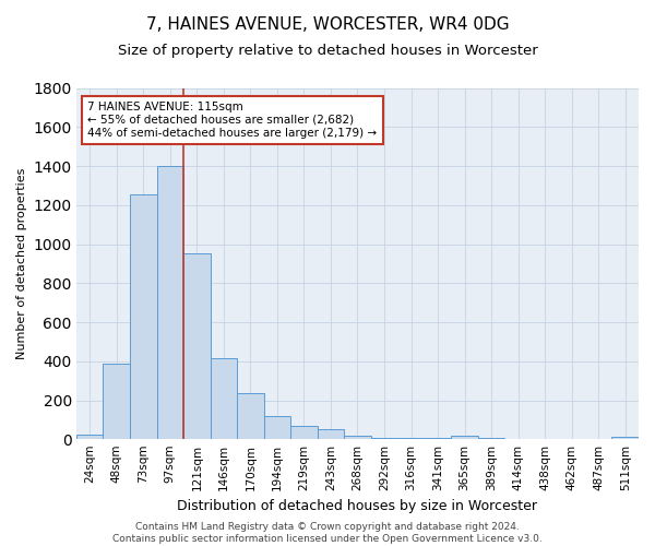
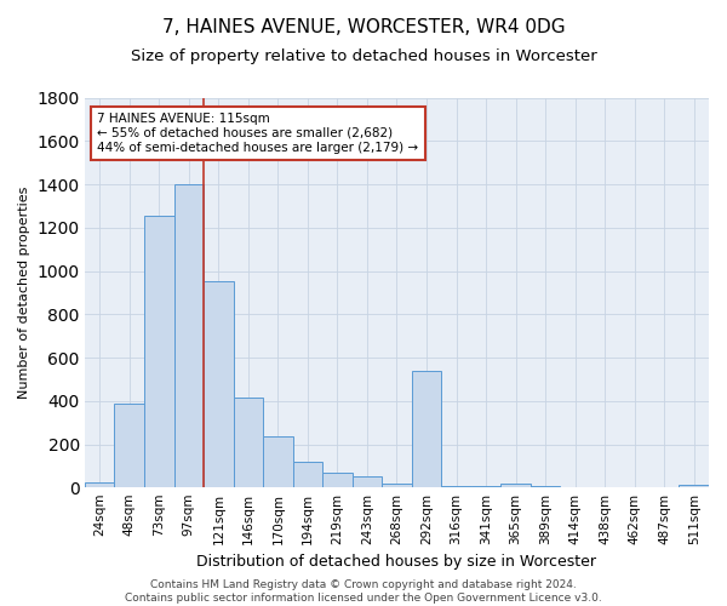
292sqm: 10 -> 540
